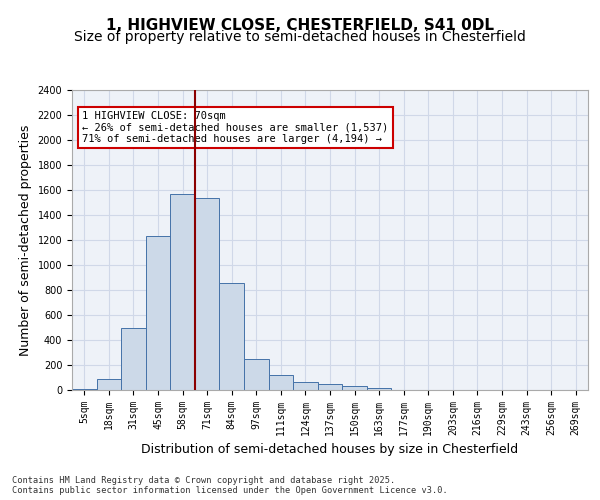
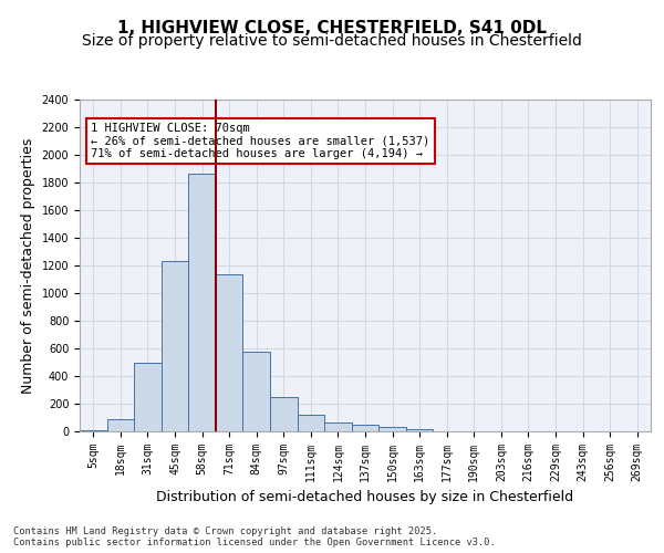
58sqm: 1570 -> 1860
71sqm: 1540 -> 1140
84sqm: 860 -> 580
